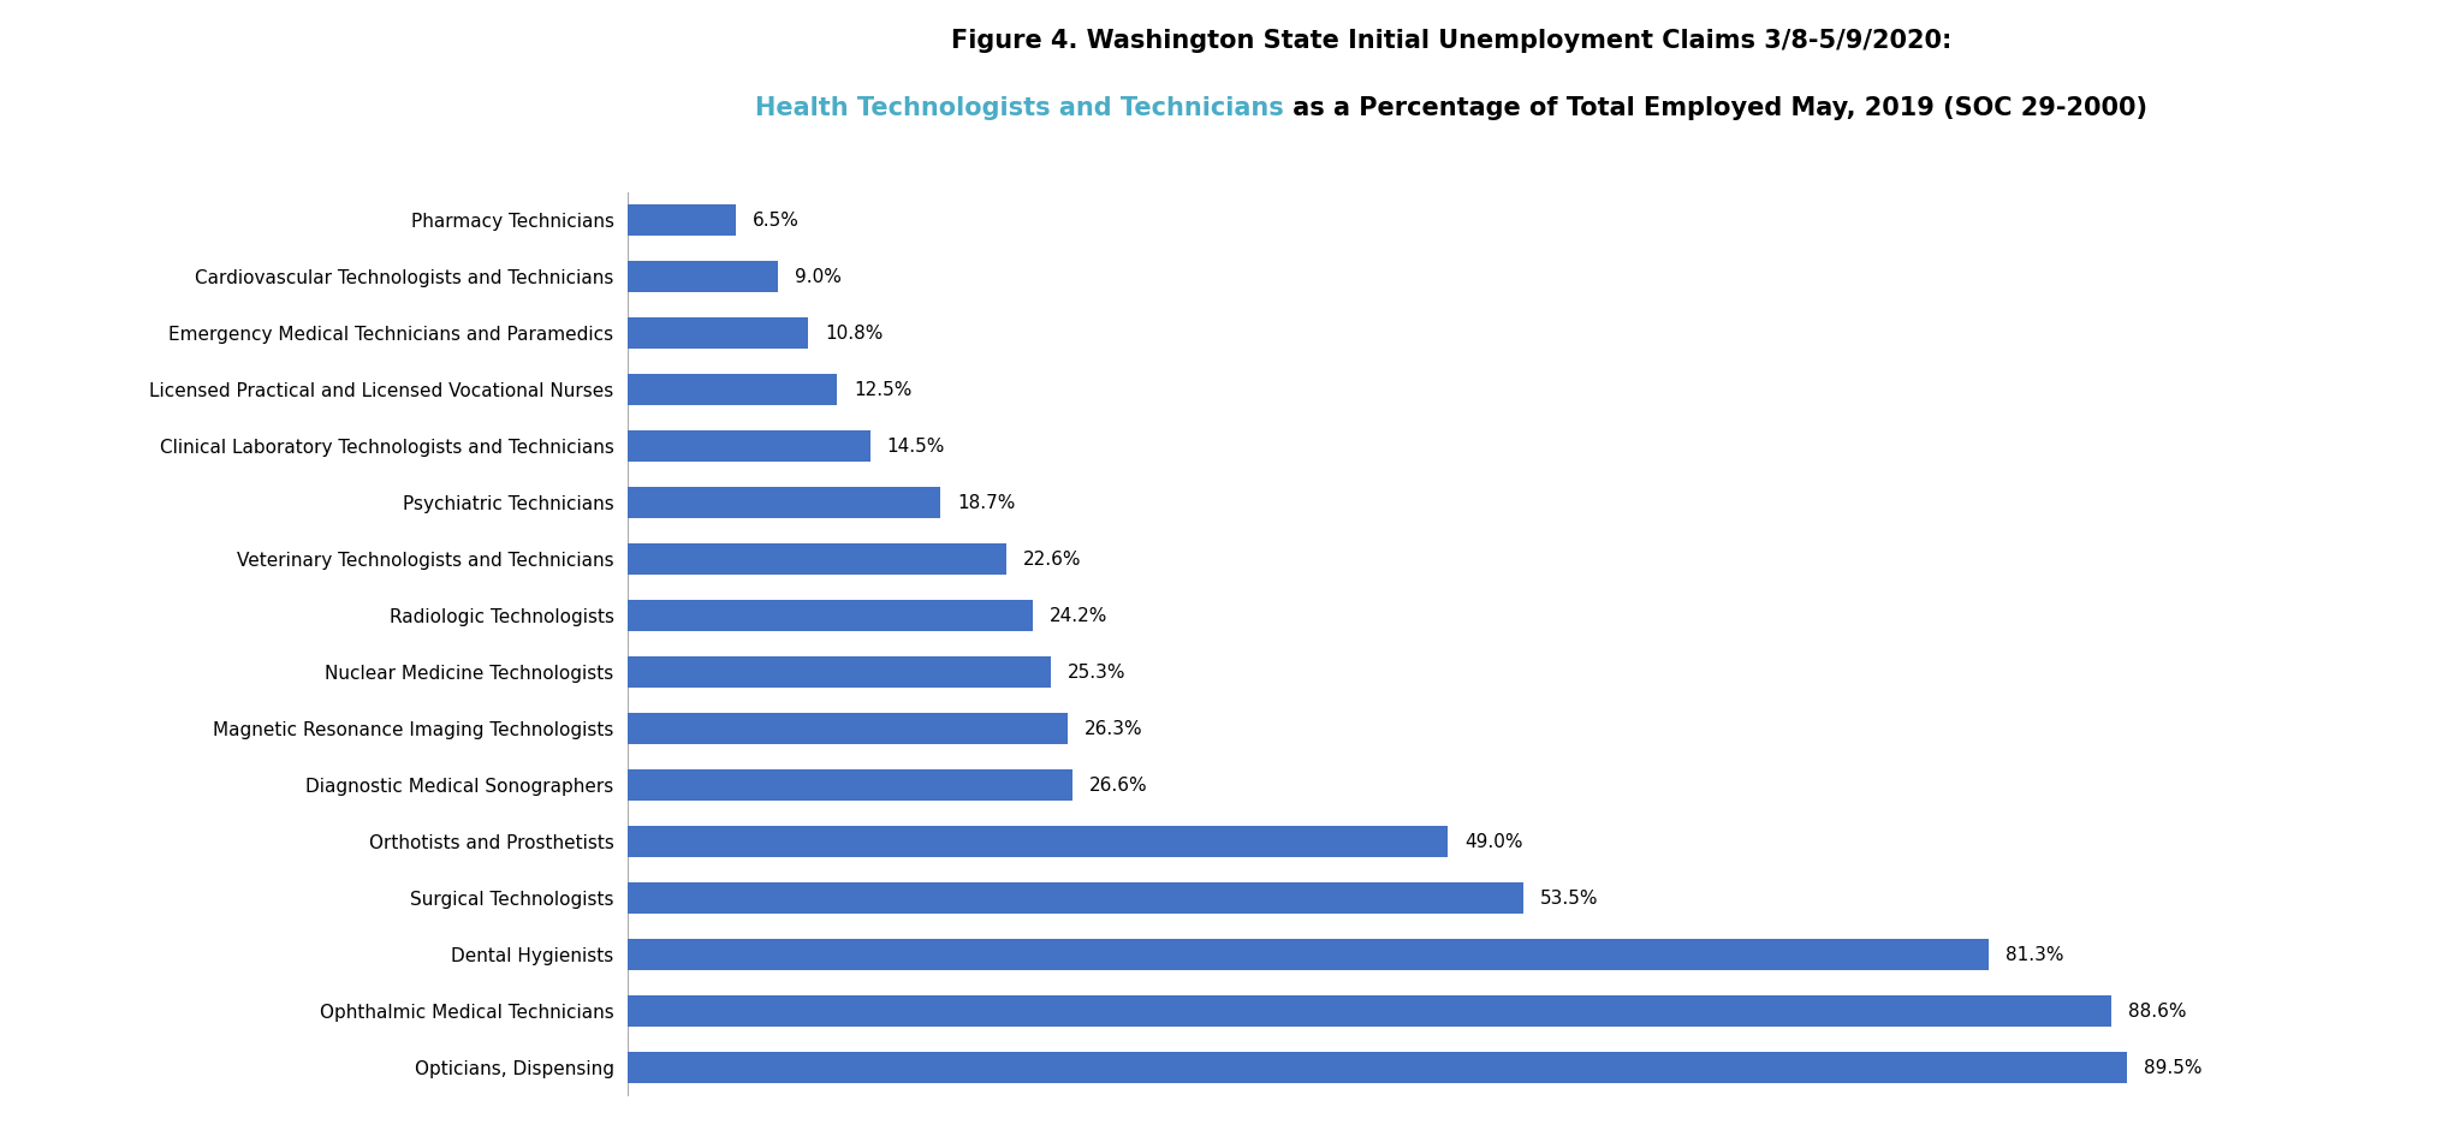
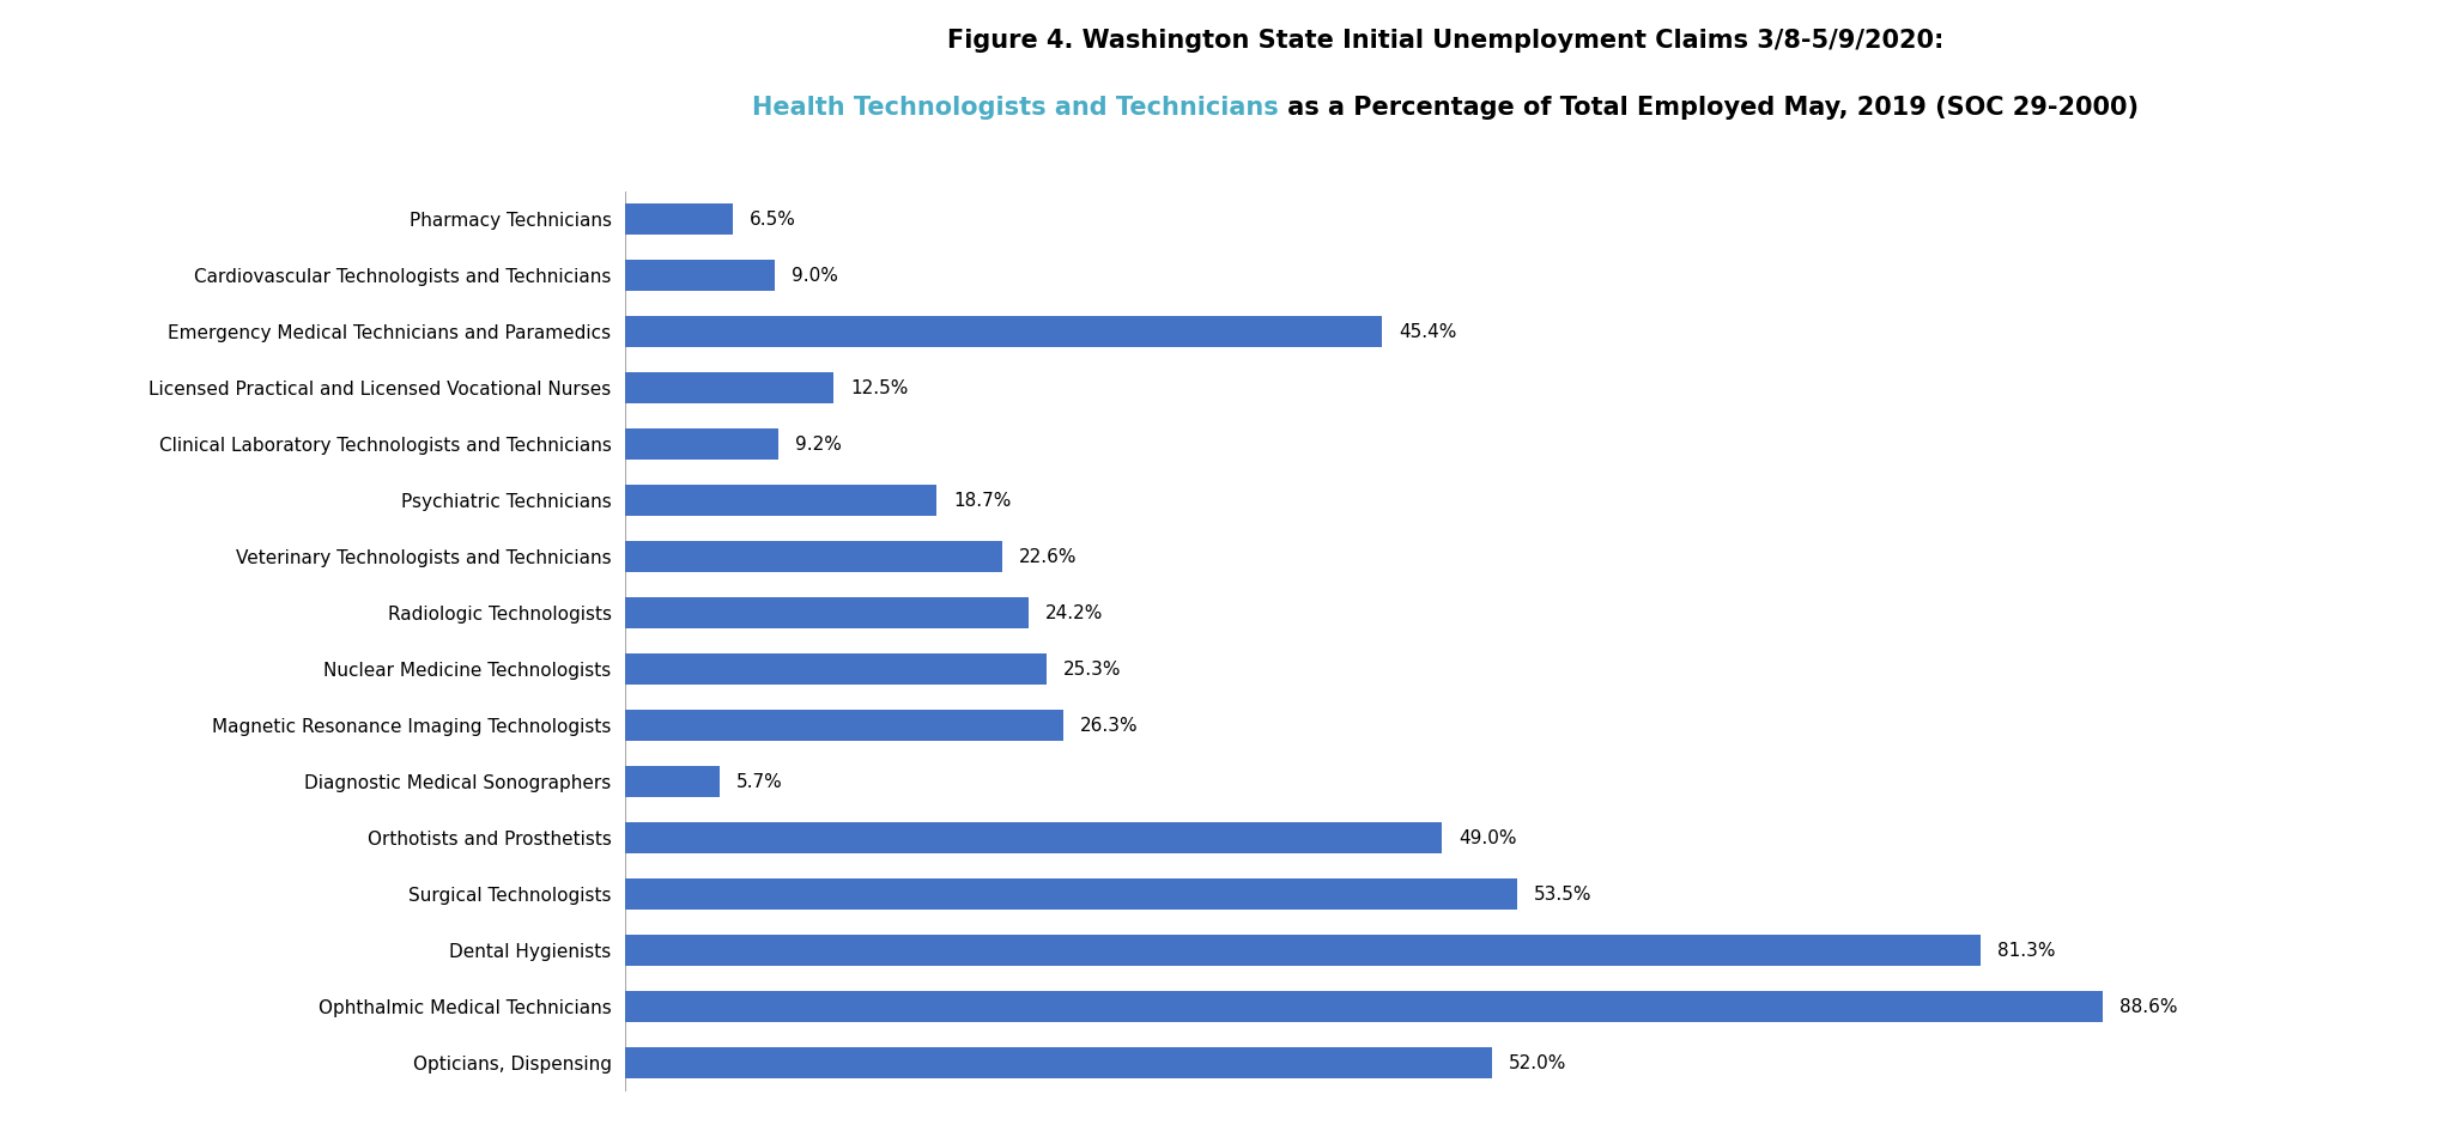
Emergency Medical Technicians and Paramedics: 10.8% -> 45.4%
Clinical Laboratory Technologists and Technicians: 14.5% -> 9.2%
Diagnostic Medical Sonographers: 26.6% -> 5.7%
Opticians, Dispensing: 89.5% -> 52.0%
